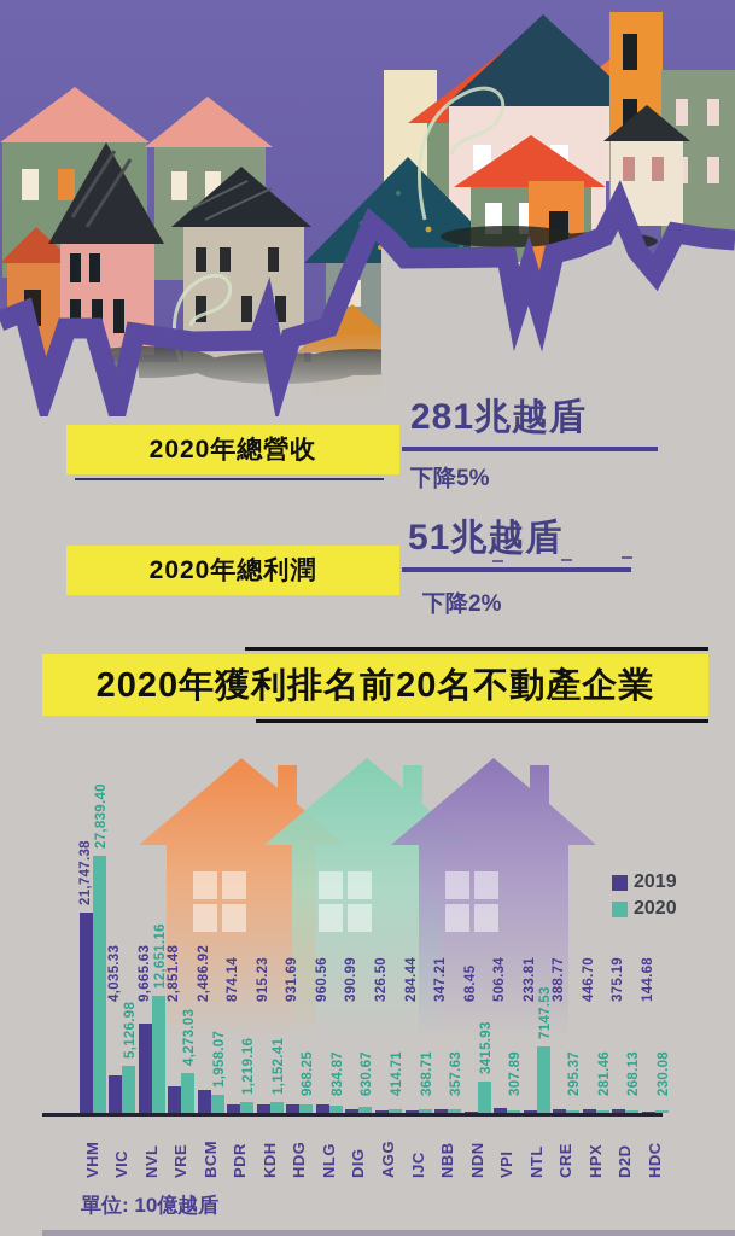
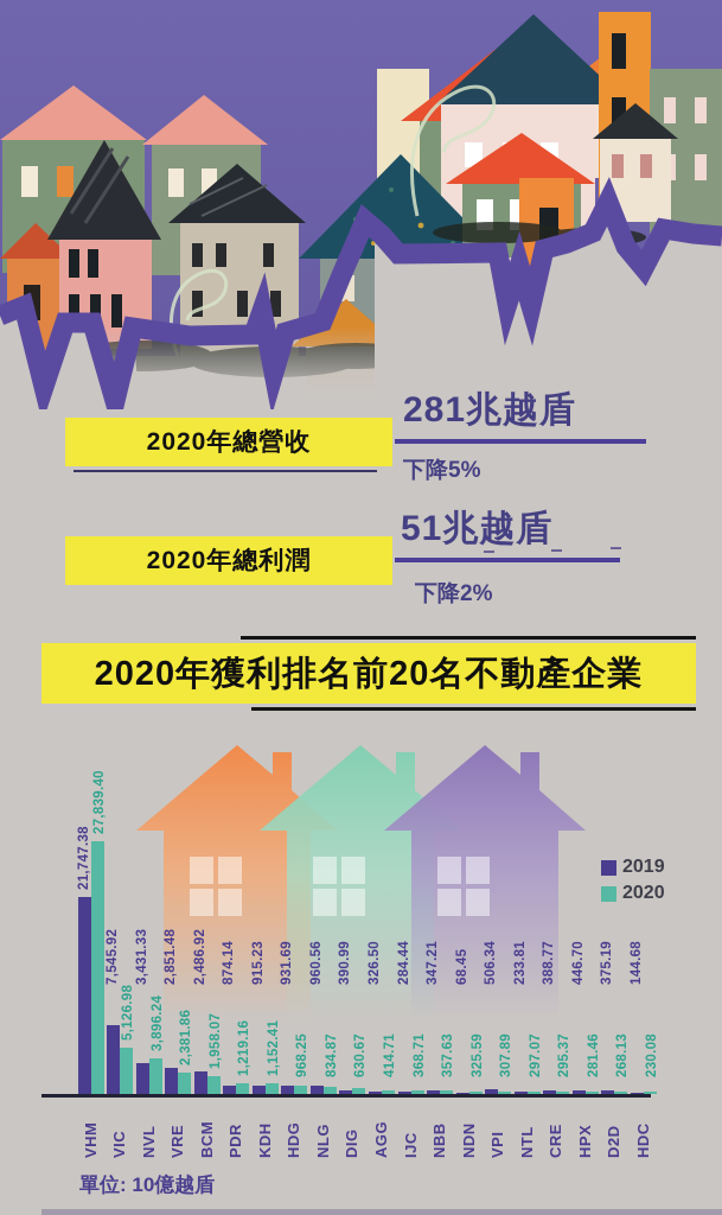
2019/VIC: 4,035.33 -> 7,545.92
2019/NVL: 9,665.63 -> 3,431.33
2020/NVL: 12,651.16 -> 3,896.24
2020/VRE: 4,273.03 -> 2,381.86
2020/NDN: 3415.93 -> 325.59
2020/NTL: 7147.53 -> 297.07
